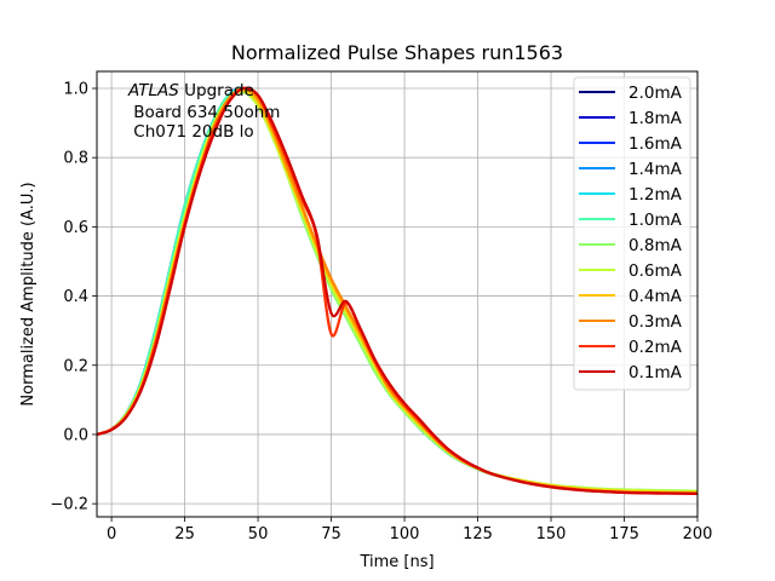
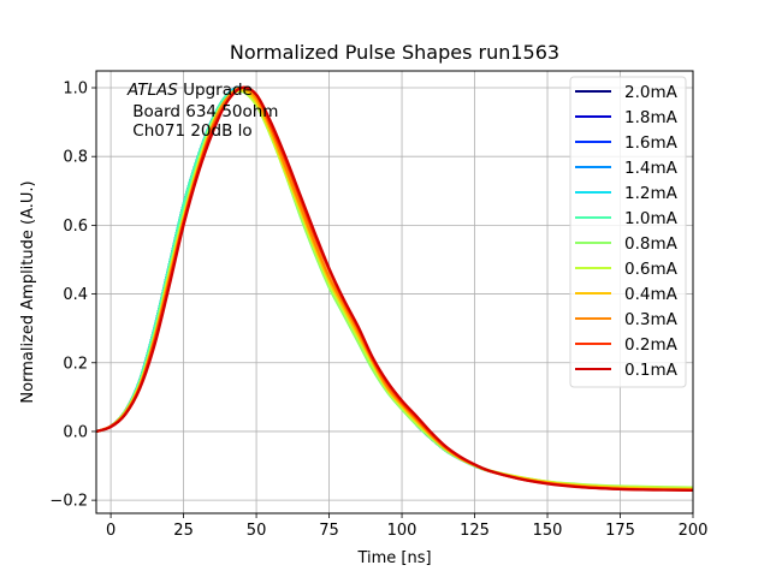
0.2mA/75: 0.29 -> 0.47
0.1mA/75: 0.35 -> 0.47
